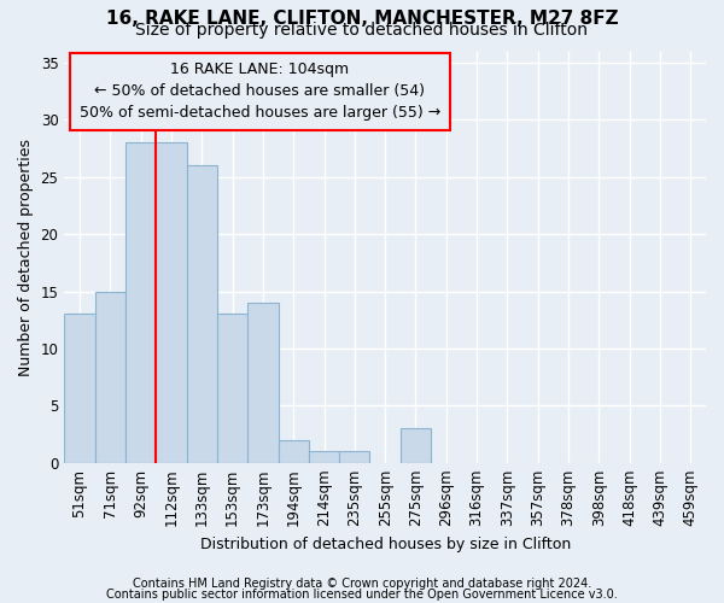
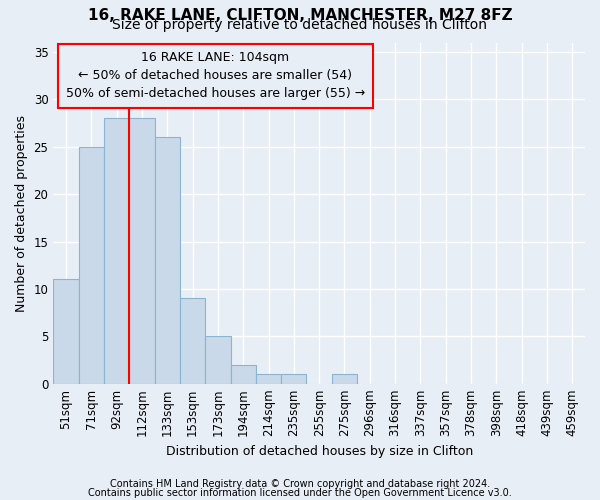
51sqm: 13 -> 11
71sqm: 15 -> 25
153sqm: 13 -> 9
173sqm: 14 -> 5
275sqm: 3 -> 1
